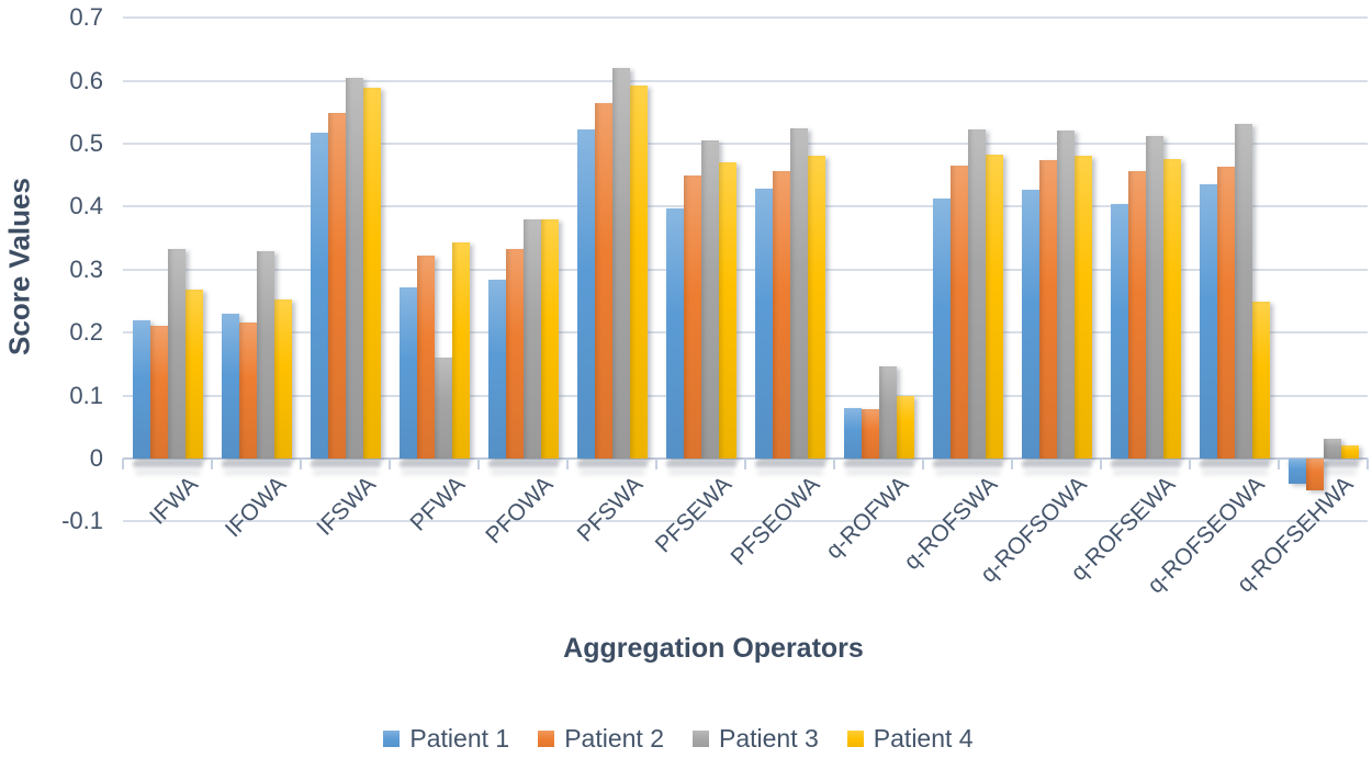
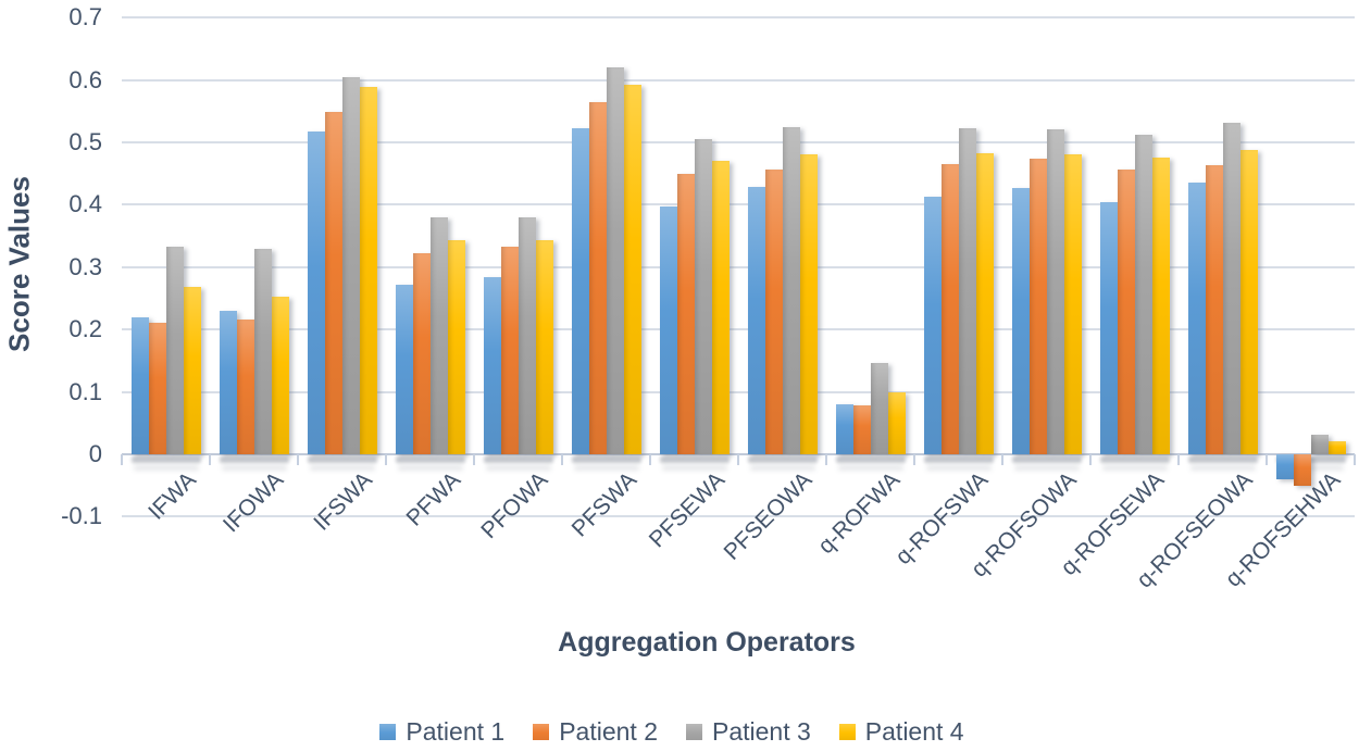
Patient 3/PFWA: 0.16 -> 0.38
Patient 4/PFOWA: 0.38 -> 0.34
Patient 4/q-ROFSEOWA: 0.25 -> 0.49
